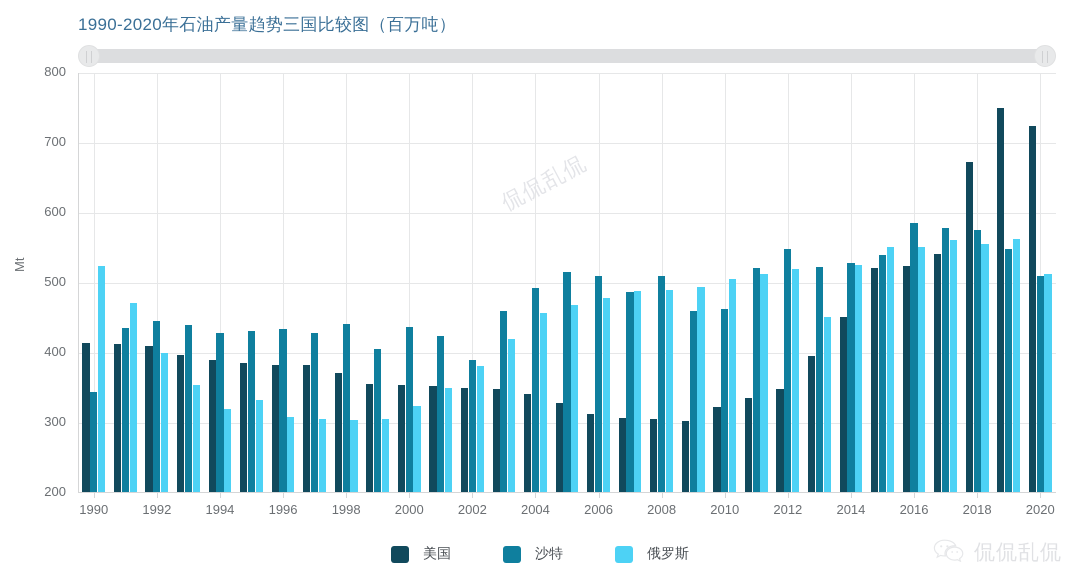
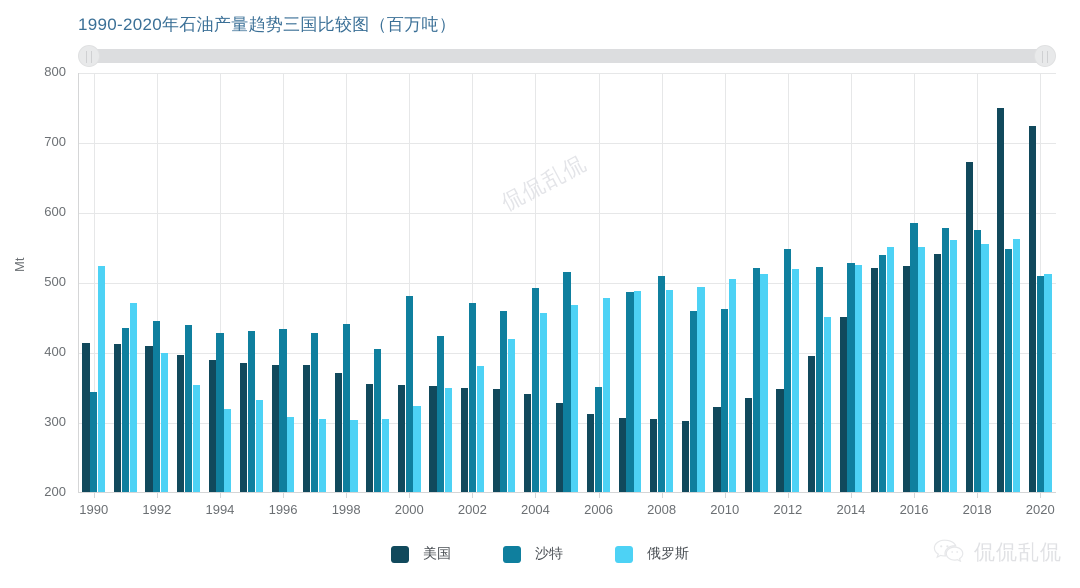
沙特/2000: 440 -> 480
沙特/2002: 390 -> 470
沙特/2006: 510 -> 350
